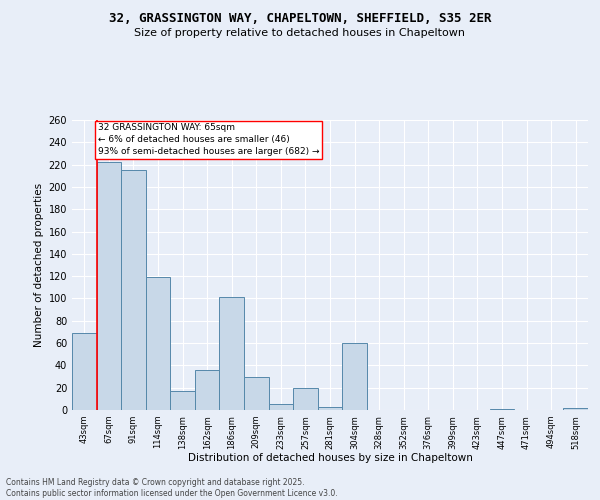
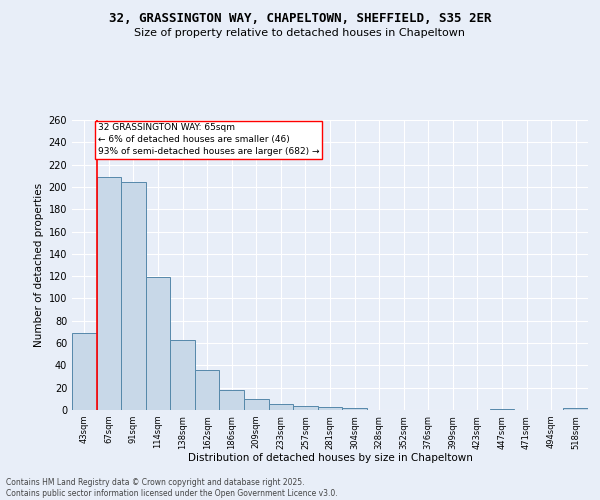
67sqm: 222 -> 209
91sqm: 215 -> 204
138sqm: 17 -> 63
186sqm: 101 -> 18
209sqm: 30 -> 10
257sqm: 20 -> 4
304sqm: 60 -> 2
